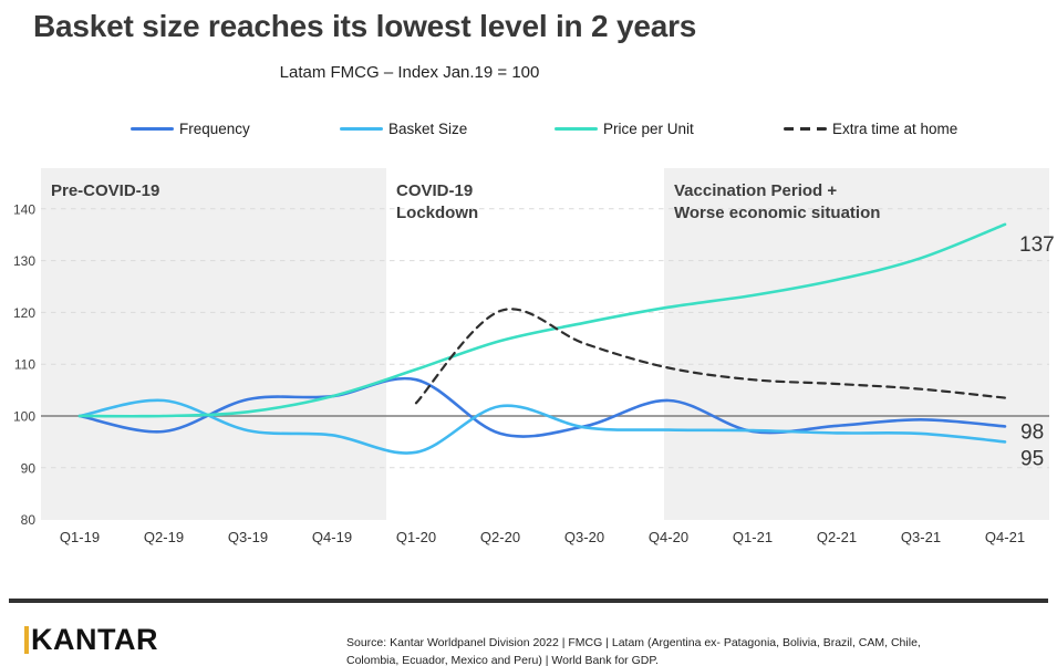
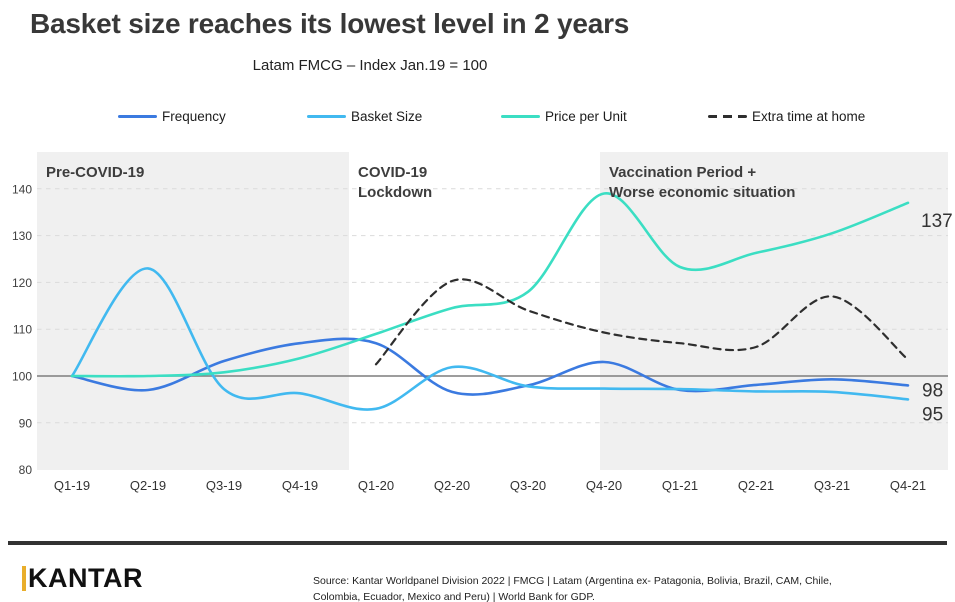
Basket Size/Q2-19: 103 -> 123
Frequency/Q4-19: 104 -> 107
Price per Unit/Q4-20: 121 -> 139
Extra time at home/Q3-21: 105 -> 117
